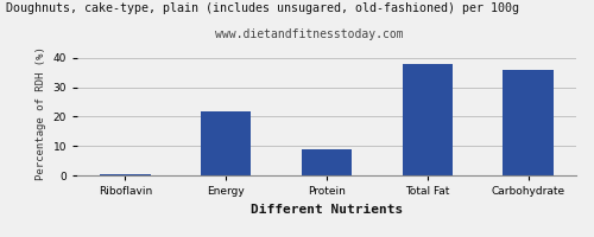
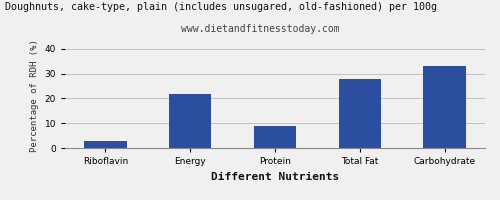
Riboflavin: 0.3 -> 3.0
Total Fat: 38.0 -> 28.0
Carbohydrate: 36.0 -> 33.0
